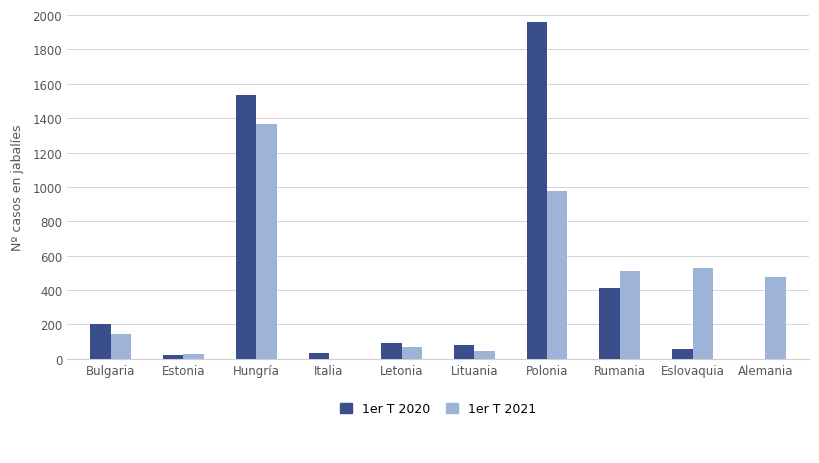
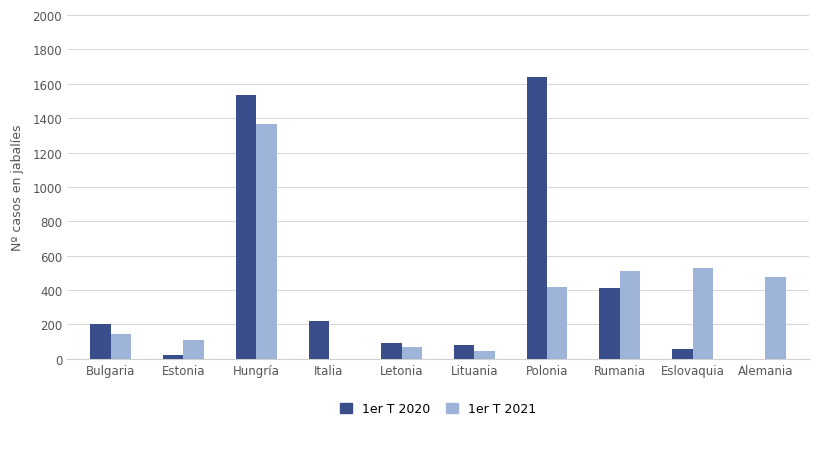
1er T 2021/Estonia: 30 -> 110
1er T 2020/Italia: 40 -> 220
1er T 2020/Polonia: 1960 -> 1640
1er T 2021/Polonia: 980 -> 420
